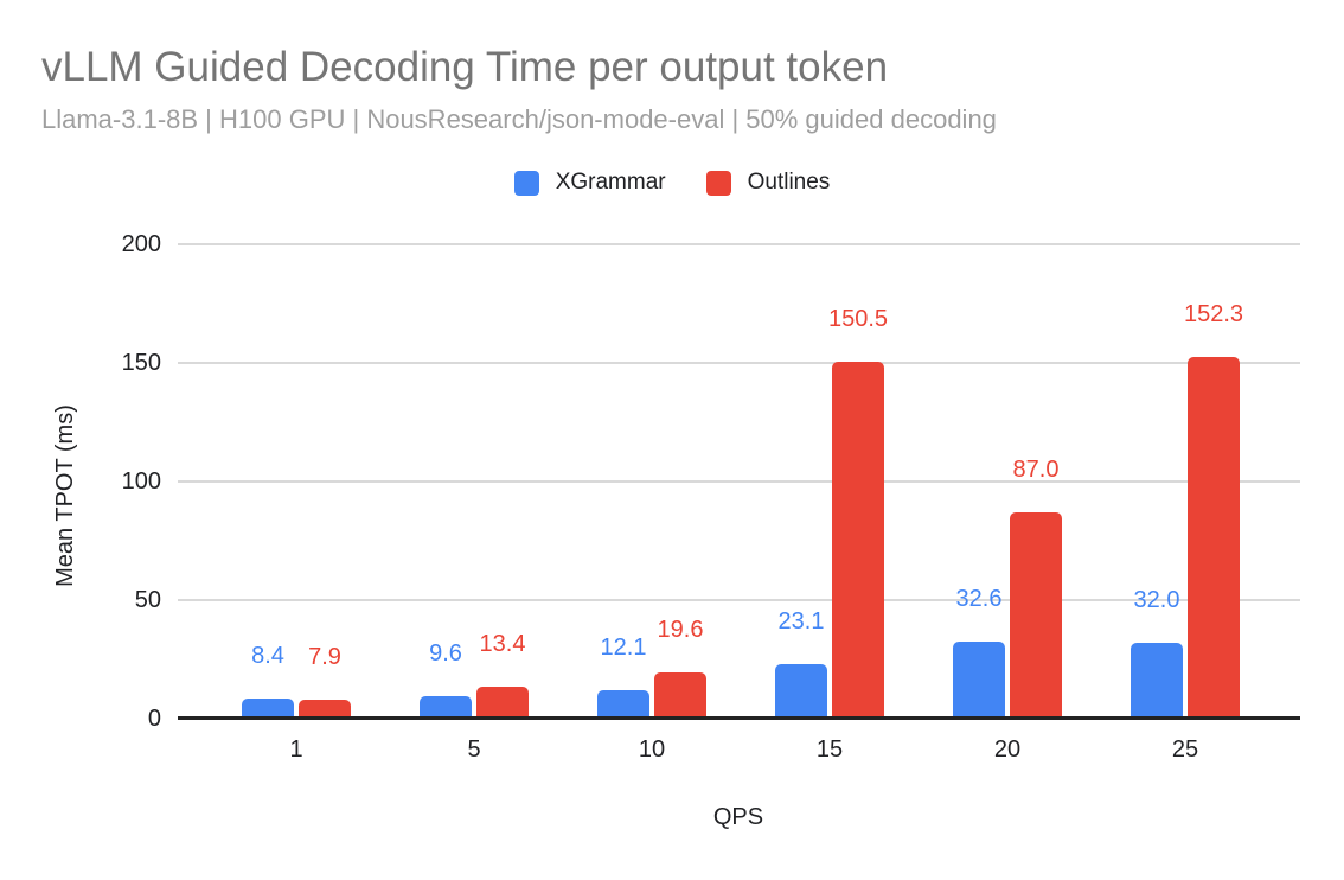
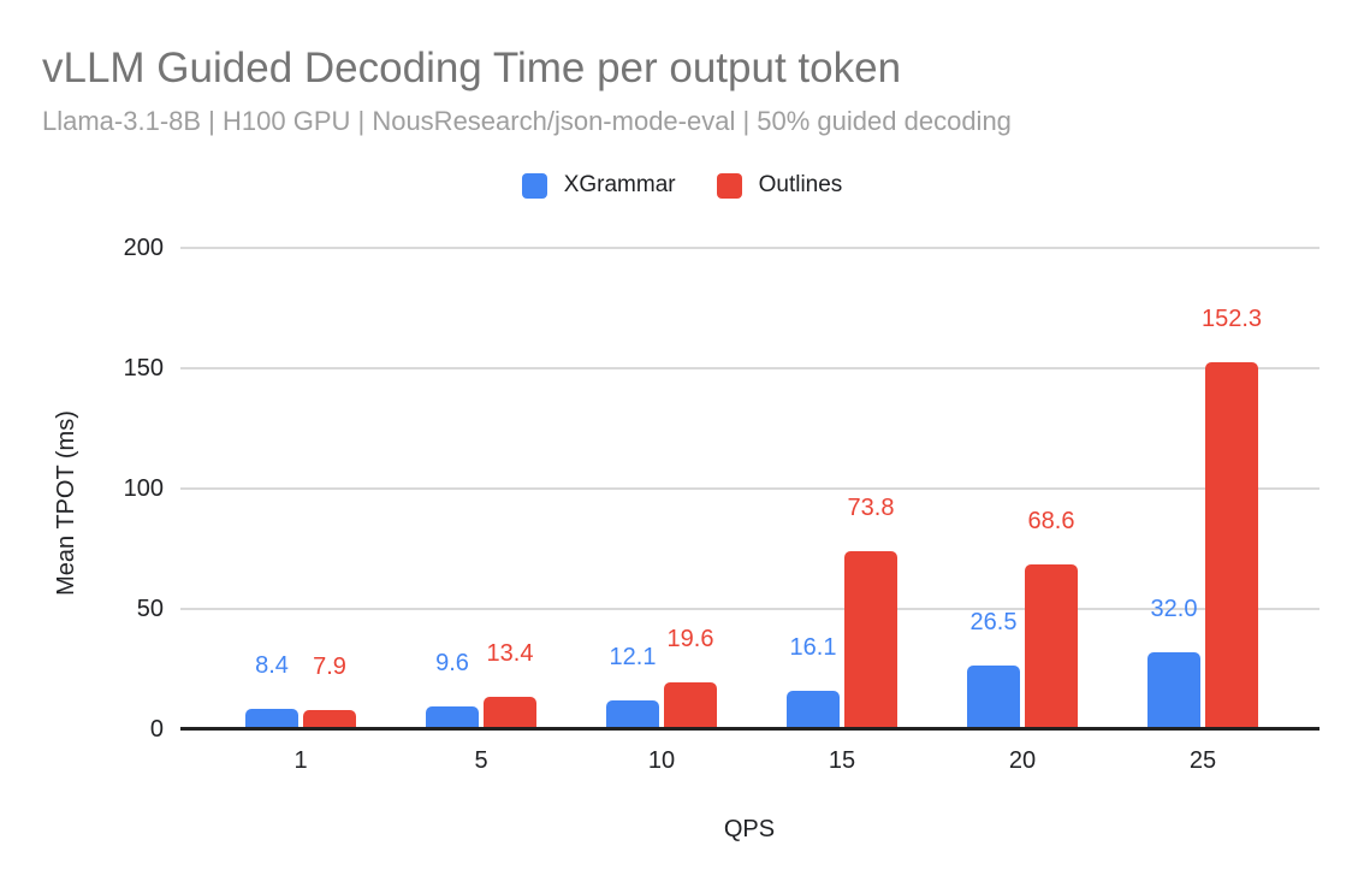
XGrammar/15: 23.1 -> 16.1
Outlines/15: 150.5 -> 73.8
XGrammar/20: 32.6 -> 26.5
Outlines/20: 87.0 -> 68.6
